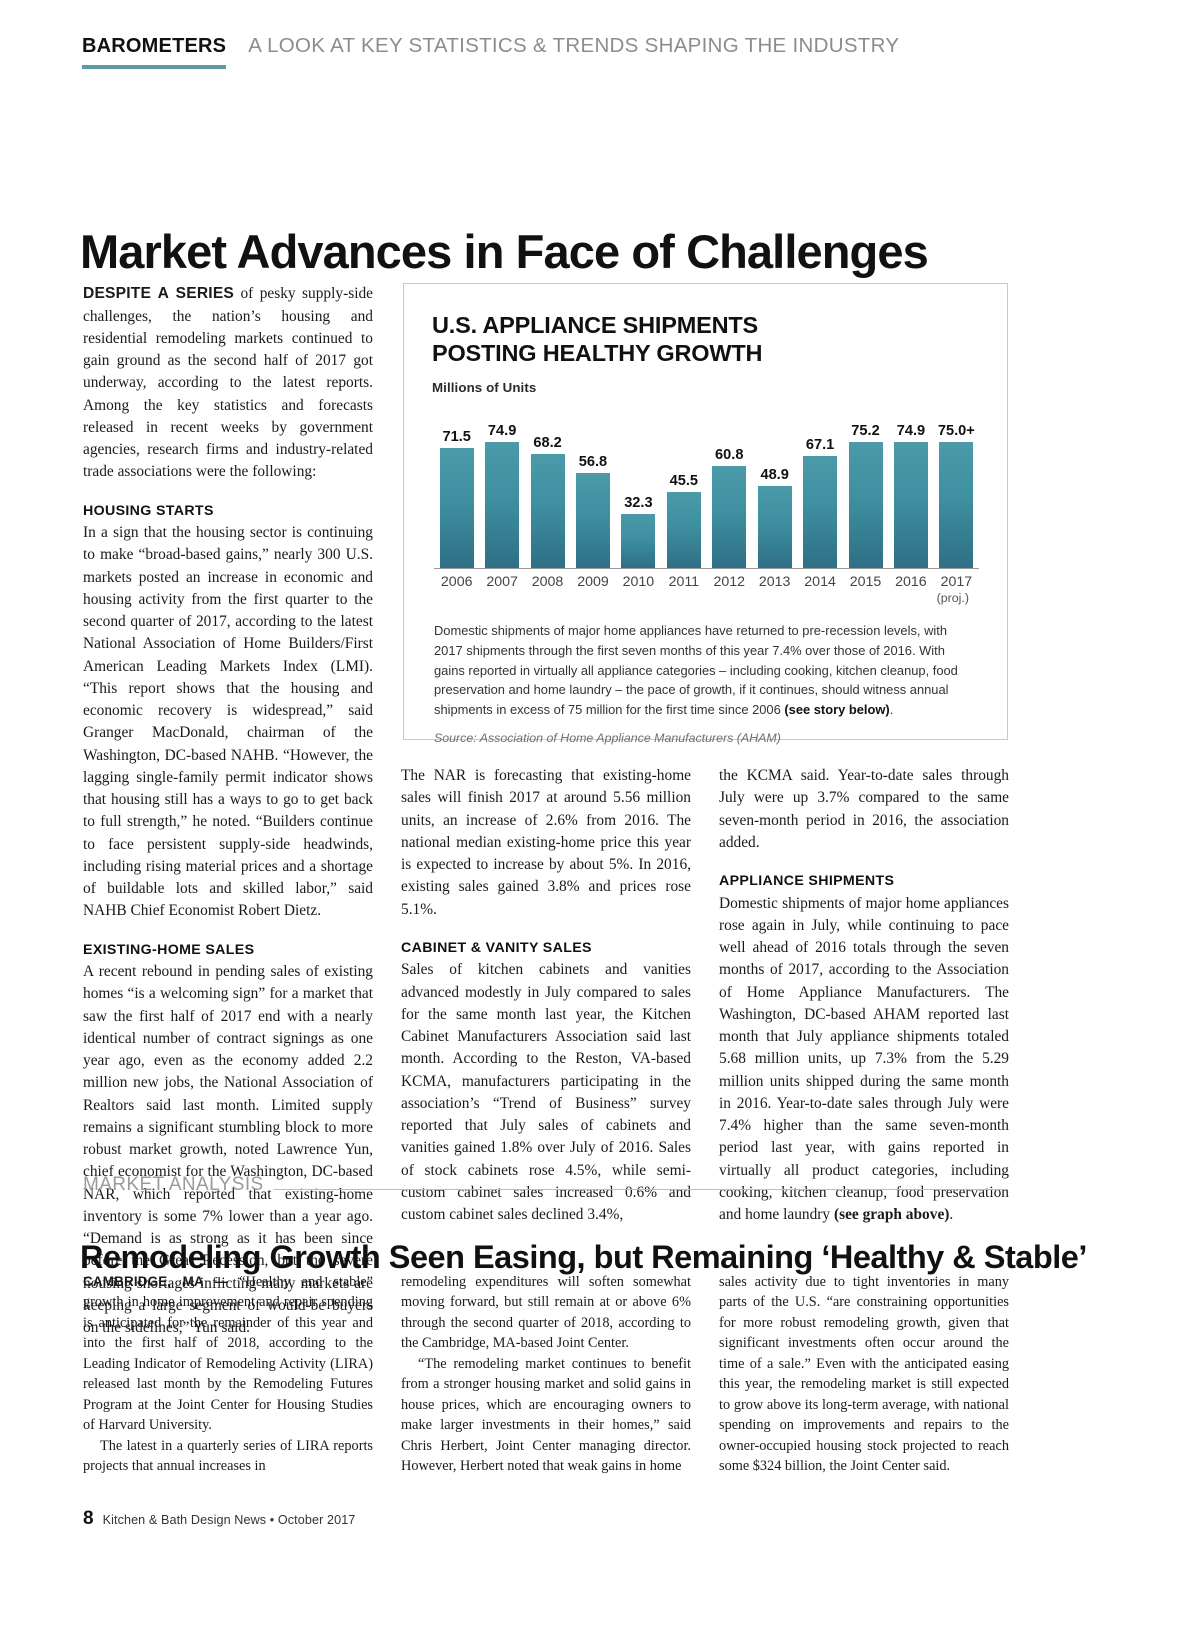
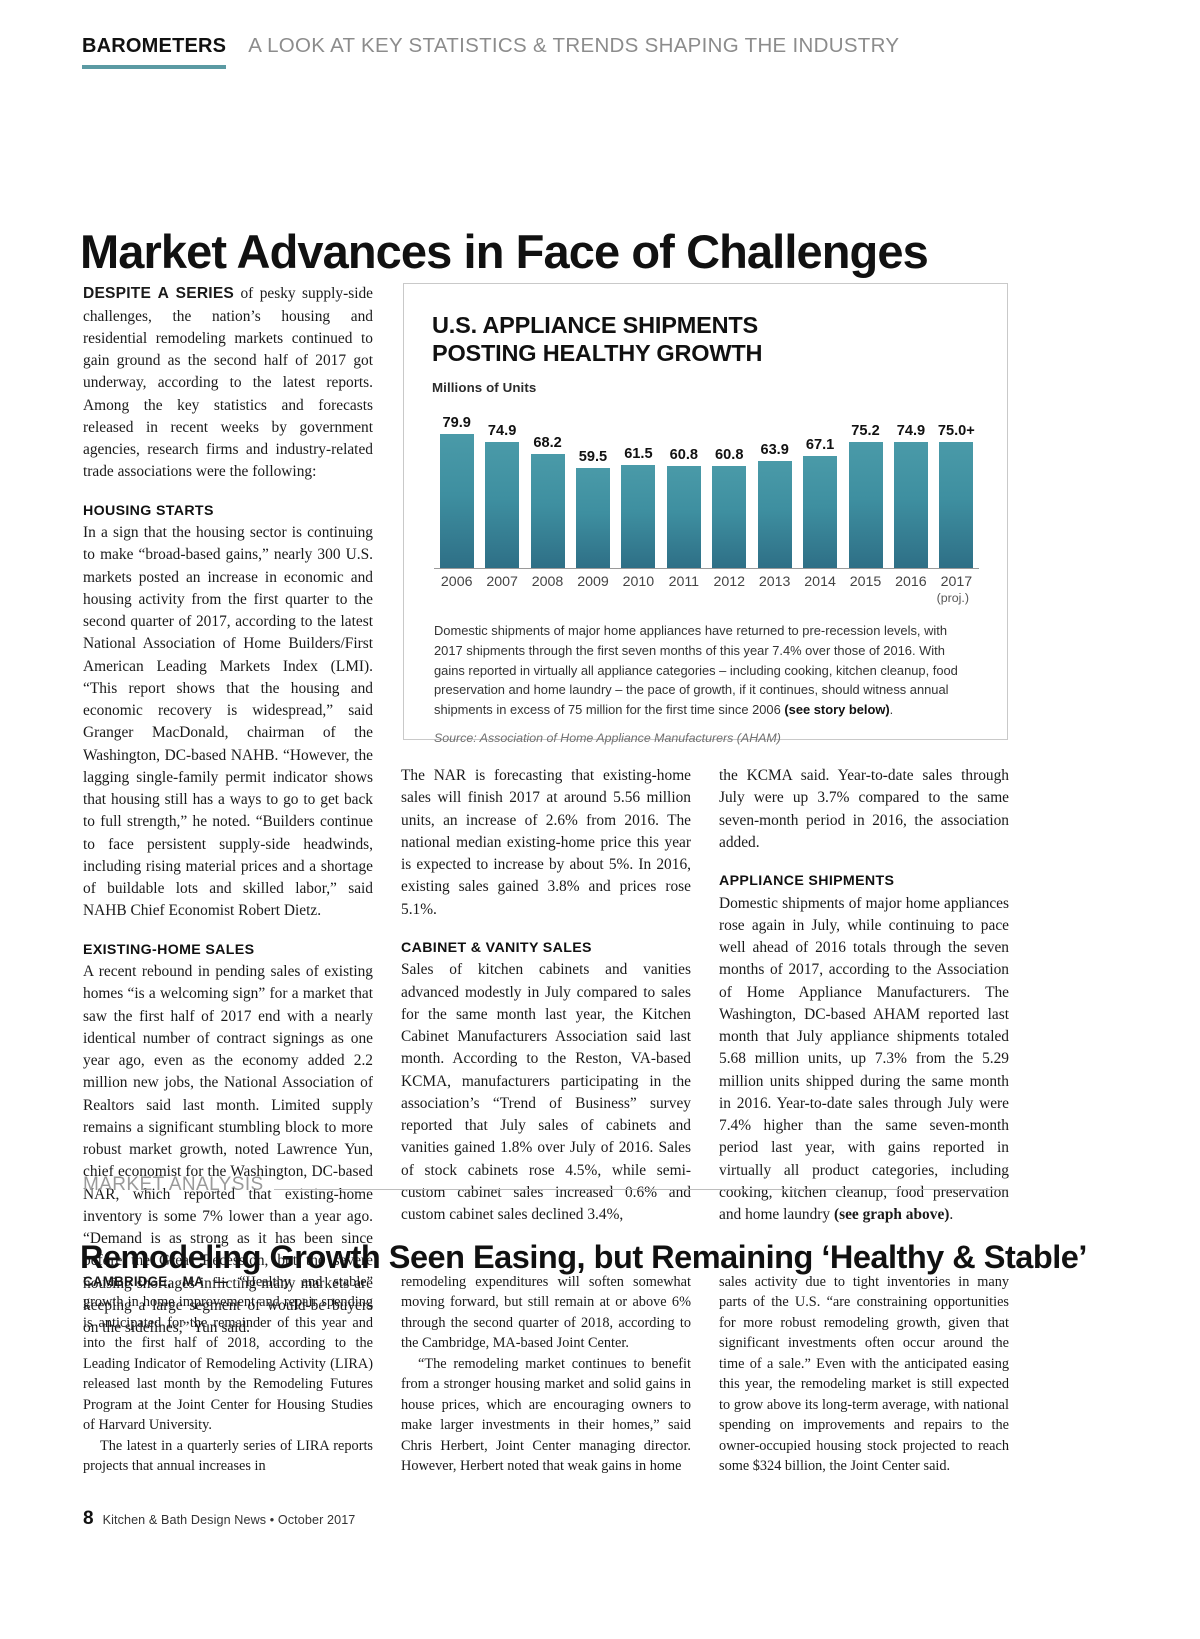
2006: 71.5 -> 79.9
2009: 56.8 -> 59.5
2010: 32.3 -> 61.5
2011: 45.5 -> 60.8
2013: 48.9 -> 63.9
